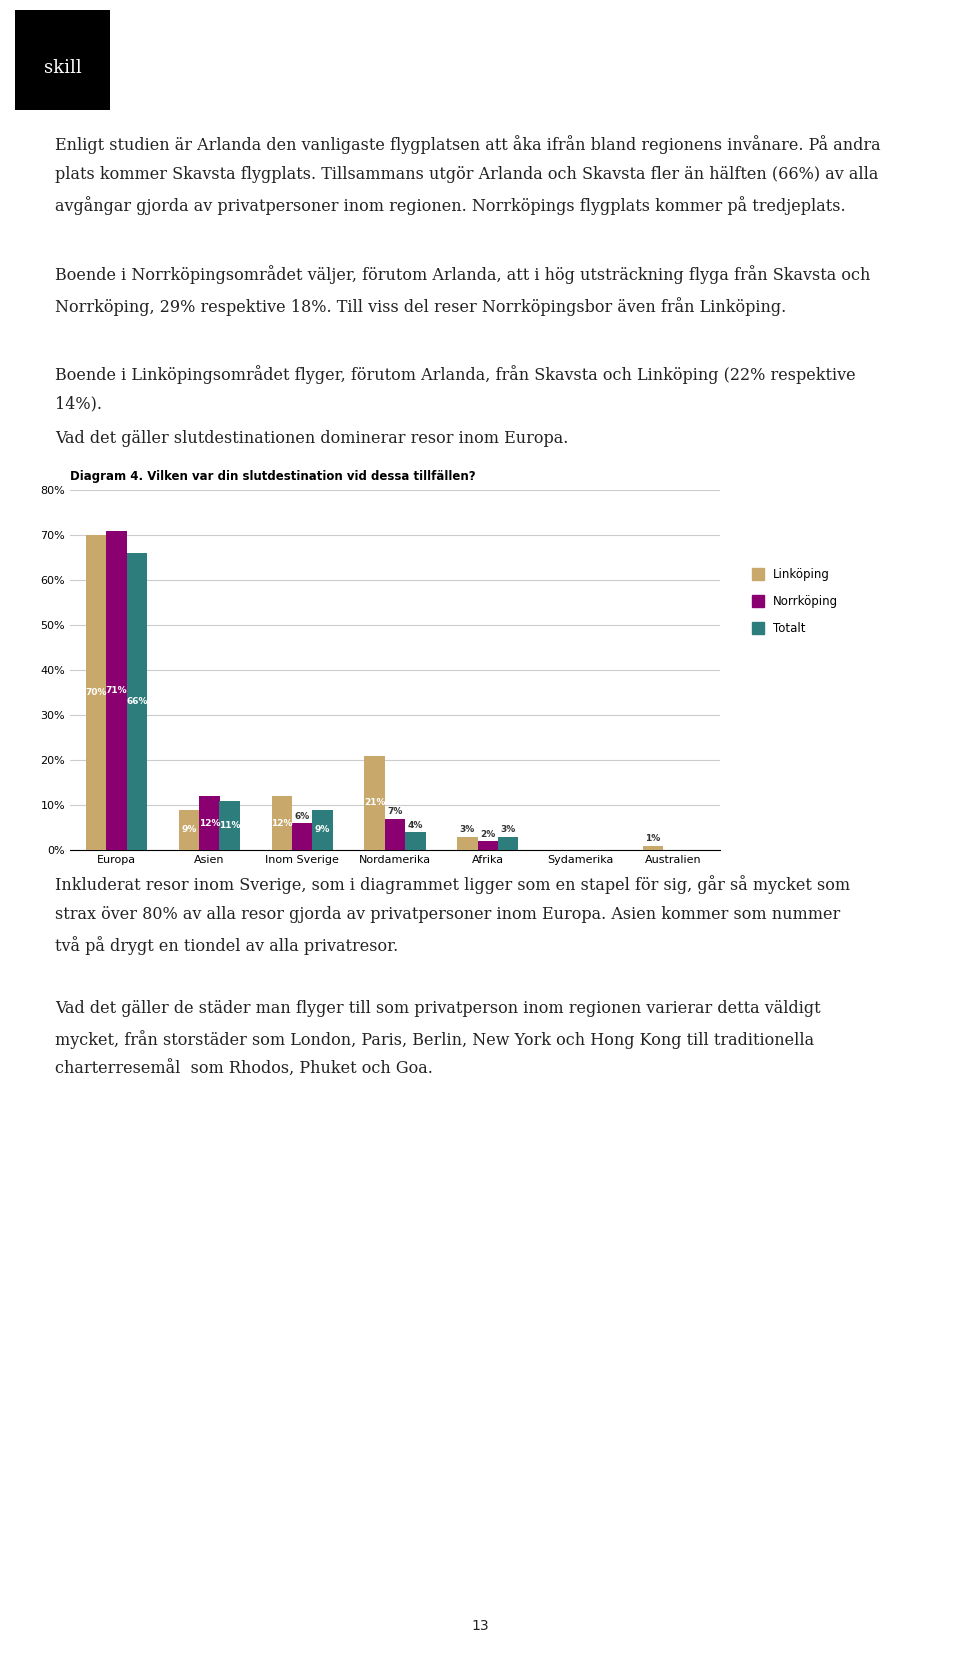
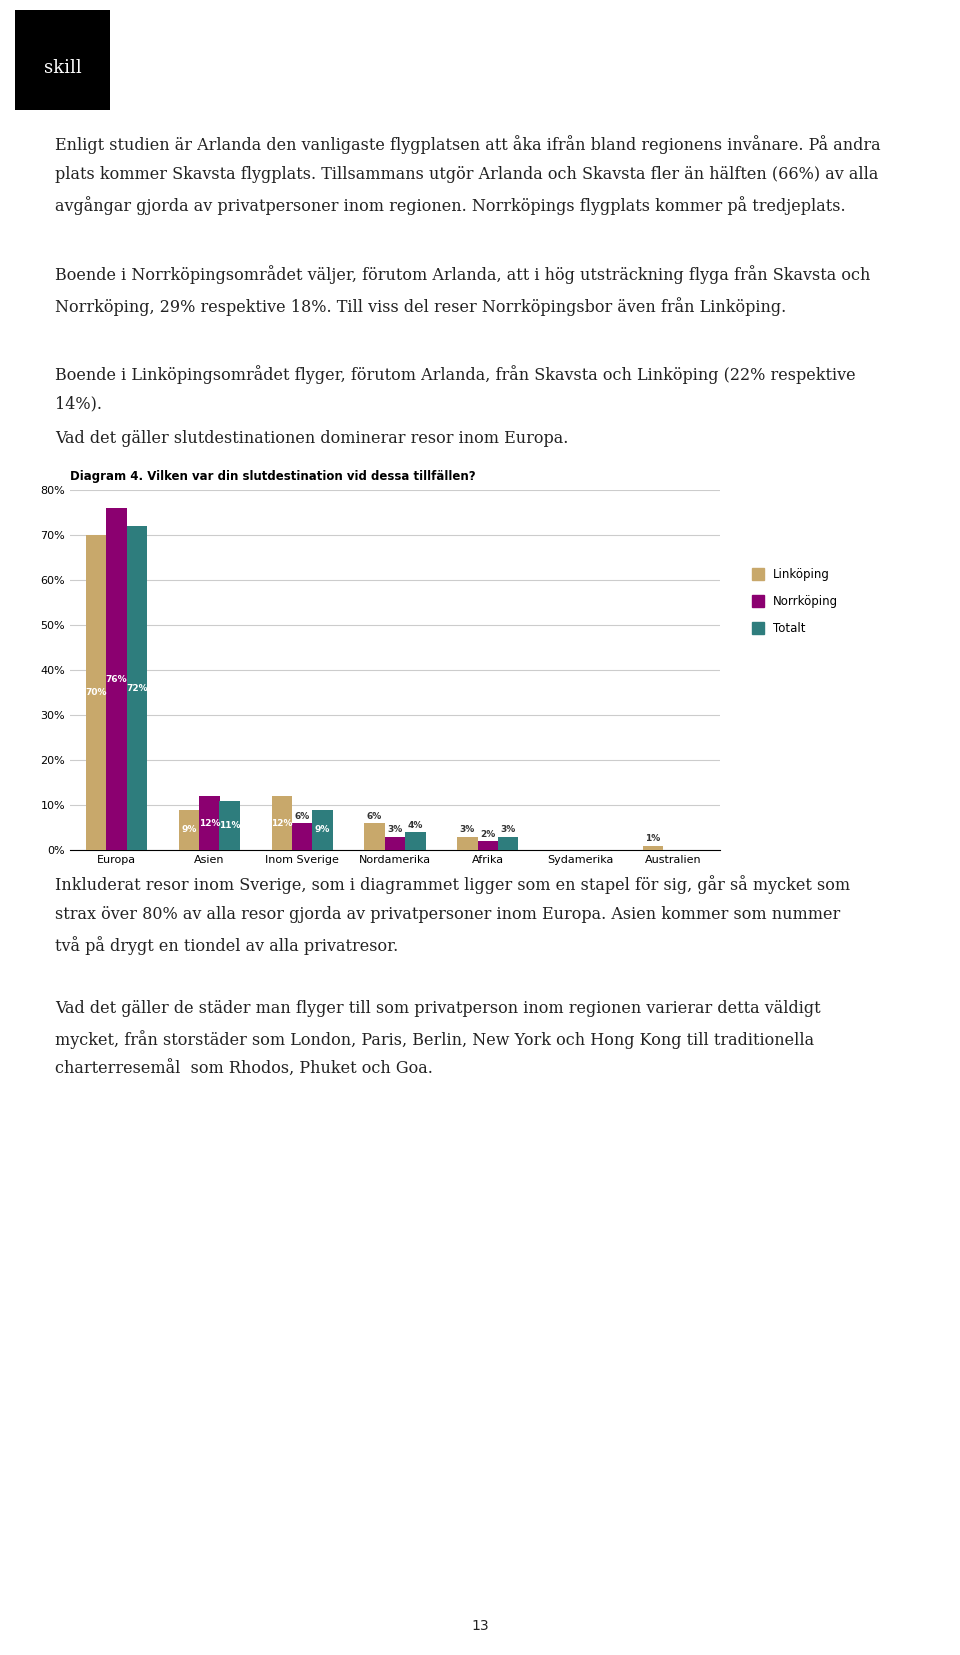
Norrköping/Europa: 71% -> 76%
Totalt/Europa: 66% -> 72%
Linköping/Nordamerika: 21% -> 6%
Norrköping/Nordamerika: 7% -> 3%
